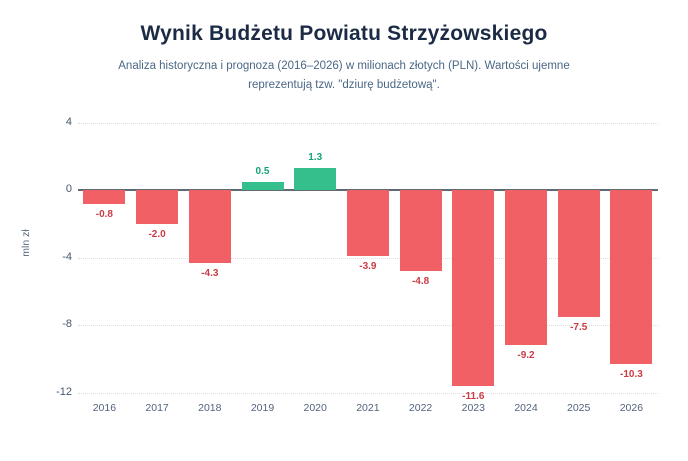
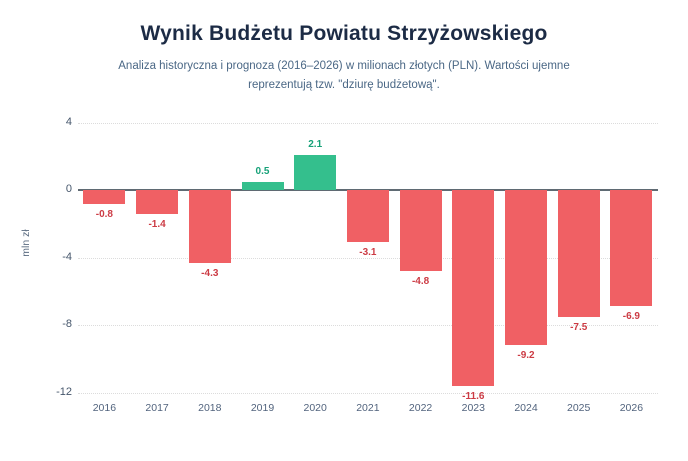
2017: -2.0 -> -1.4
2020: 1.3 -> 2.1
2021: -3.9 -> -3.1
2026: -10.3 -> -6.9
